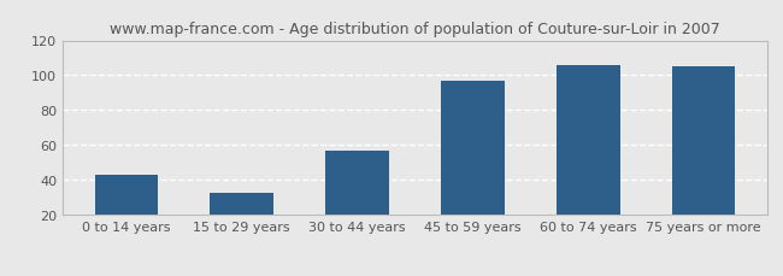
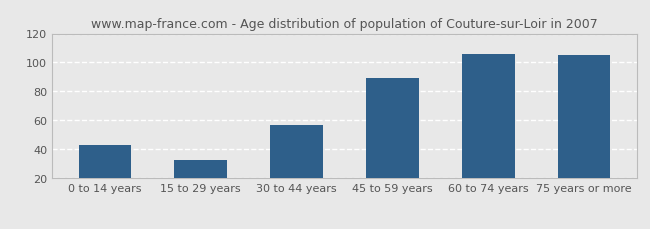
45 to 59 years: 97 -> 89
